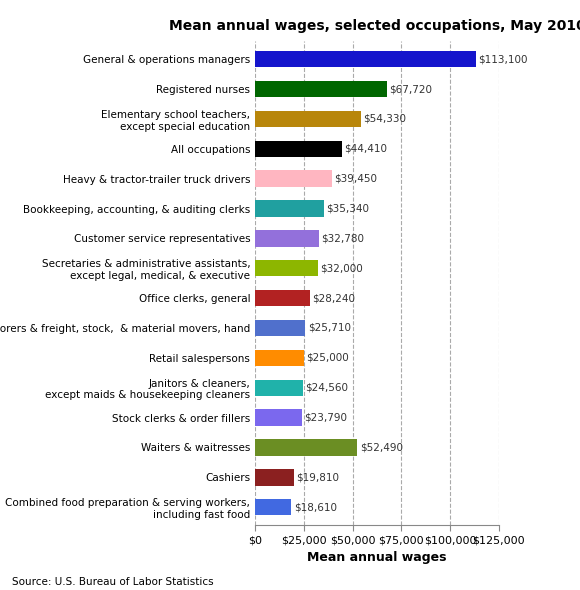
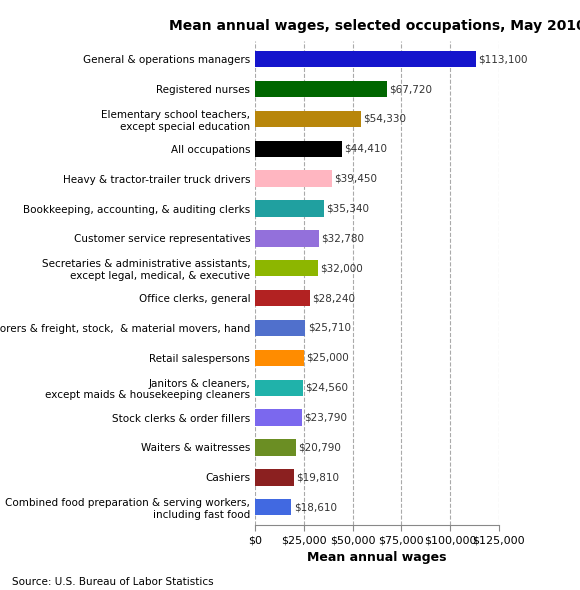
Waiters & waitresses: $52,490 -> $20,790
